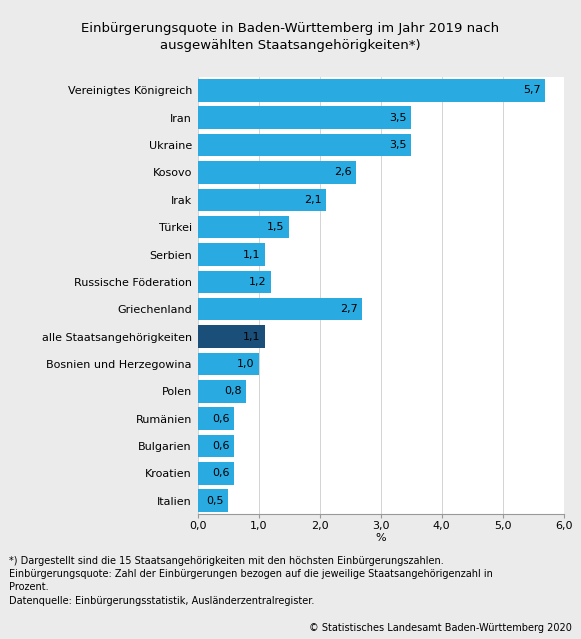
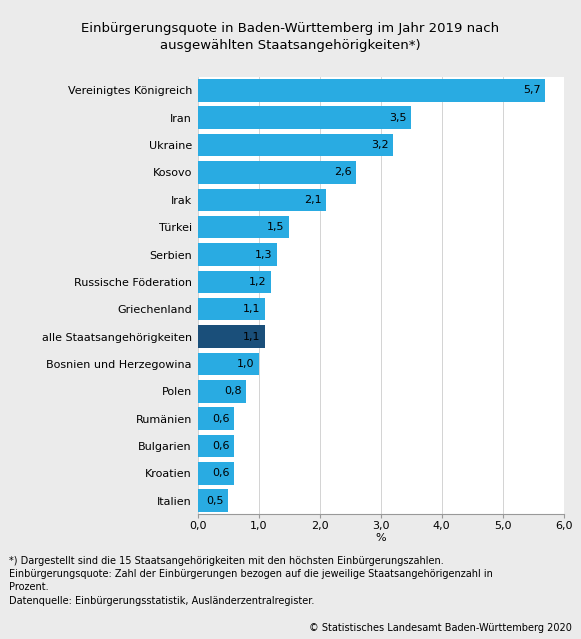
Ukraine: 3,5 -> 3,2
Serbien: 1,1 -> 1,3
Griechenland: 2,7 -> 1,1
